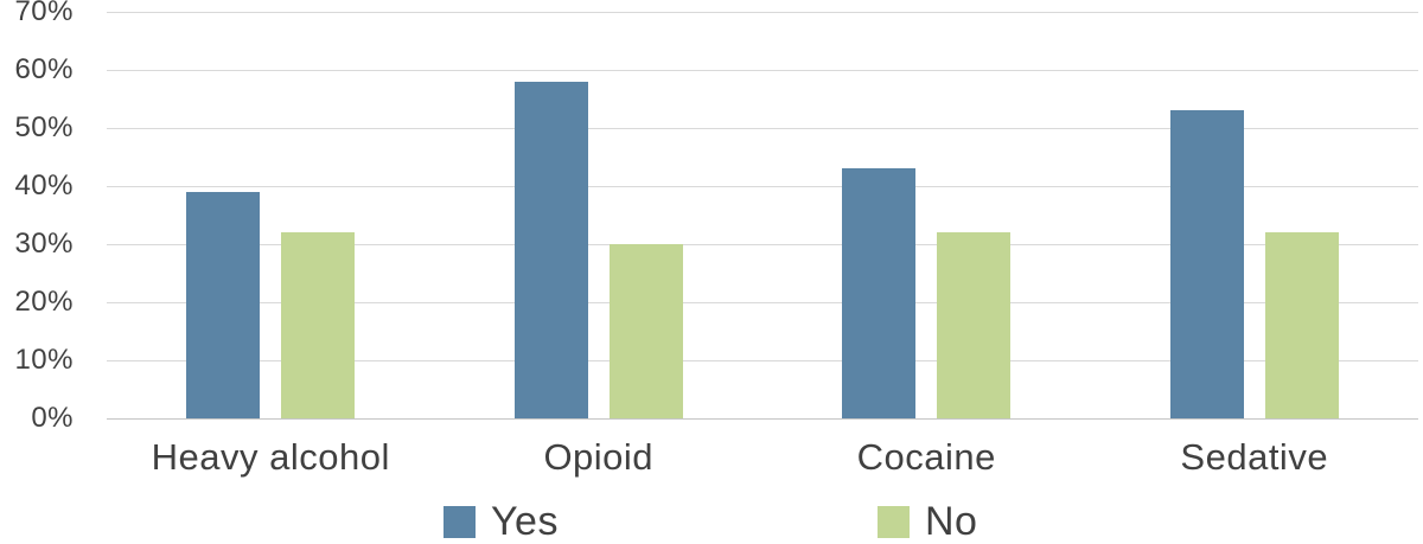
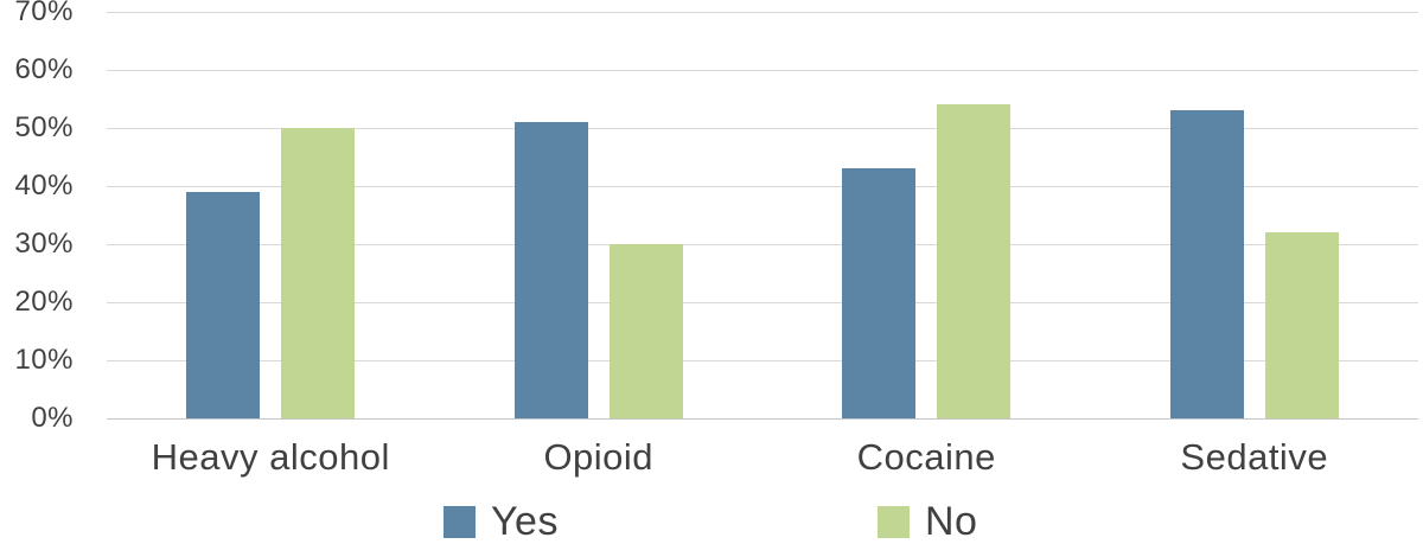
No/Heavy alcohol: 32% -> 50%
Yes/Opioid: 58% -> 51%
No/Cocaine: 32% -> 54%
